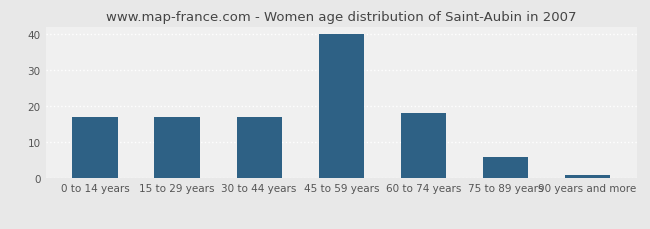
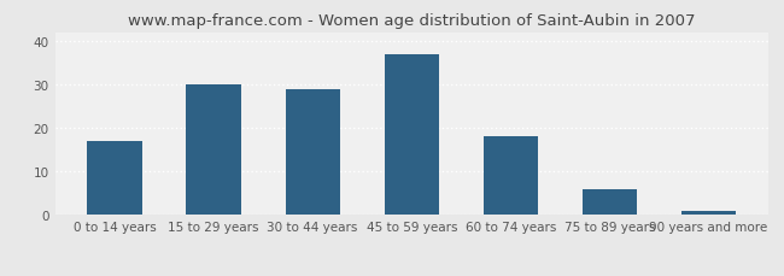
15 to 29 years: 17 -> 30
30 to 44 years: 17 -> 29
45 to 59 years: 40 -> 37
